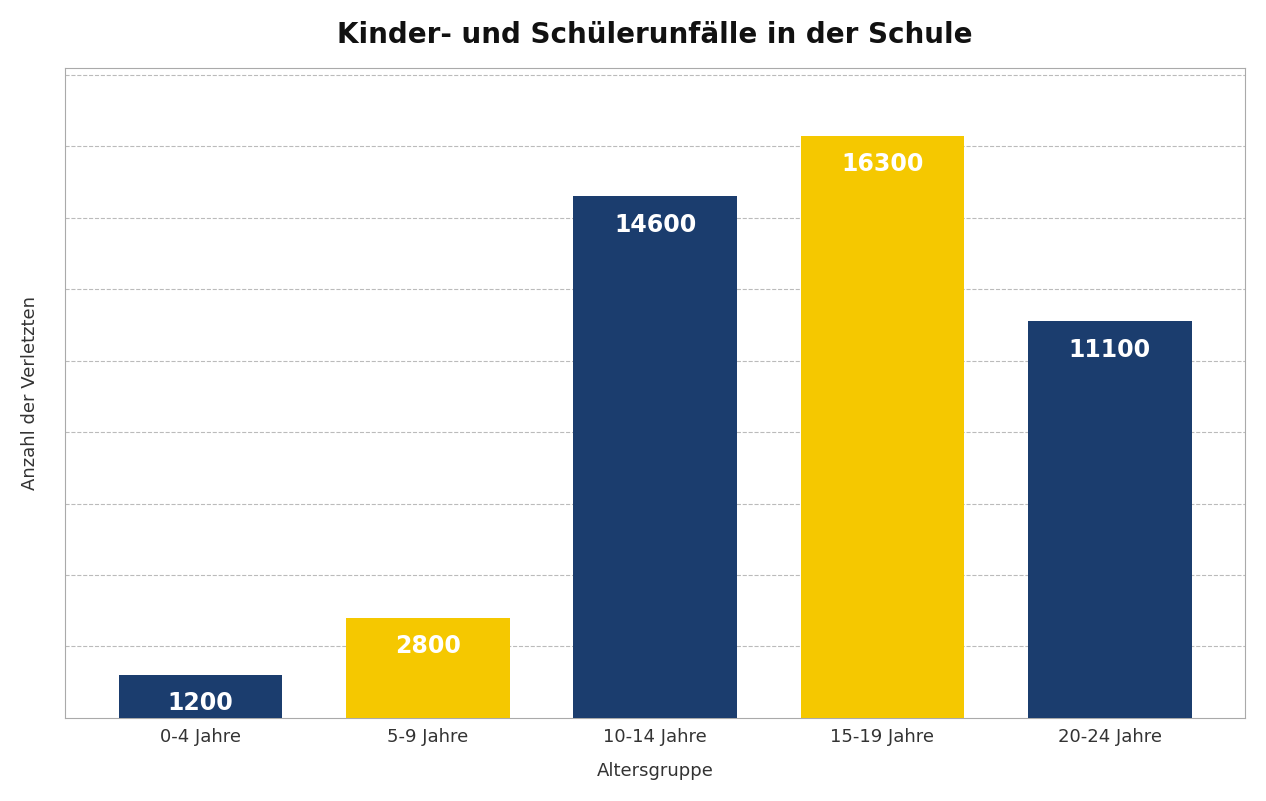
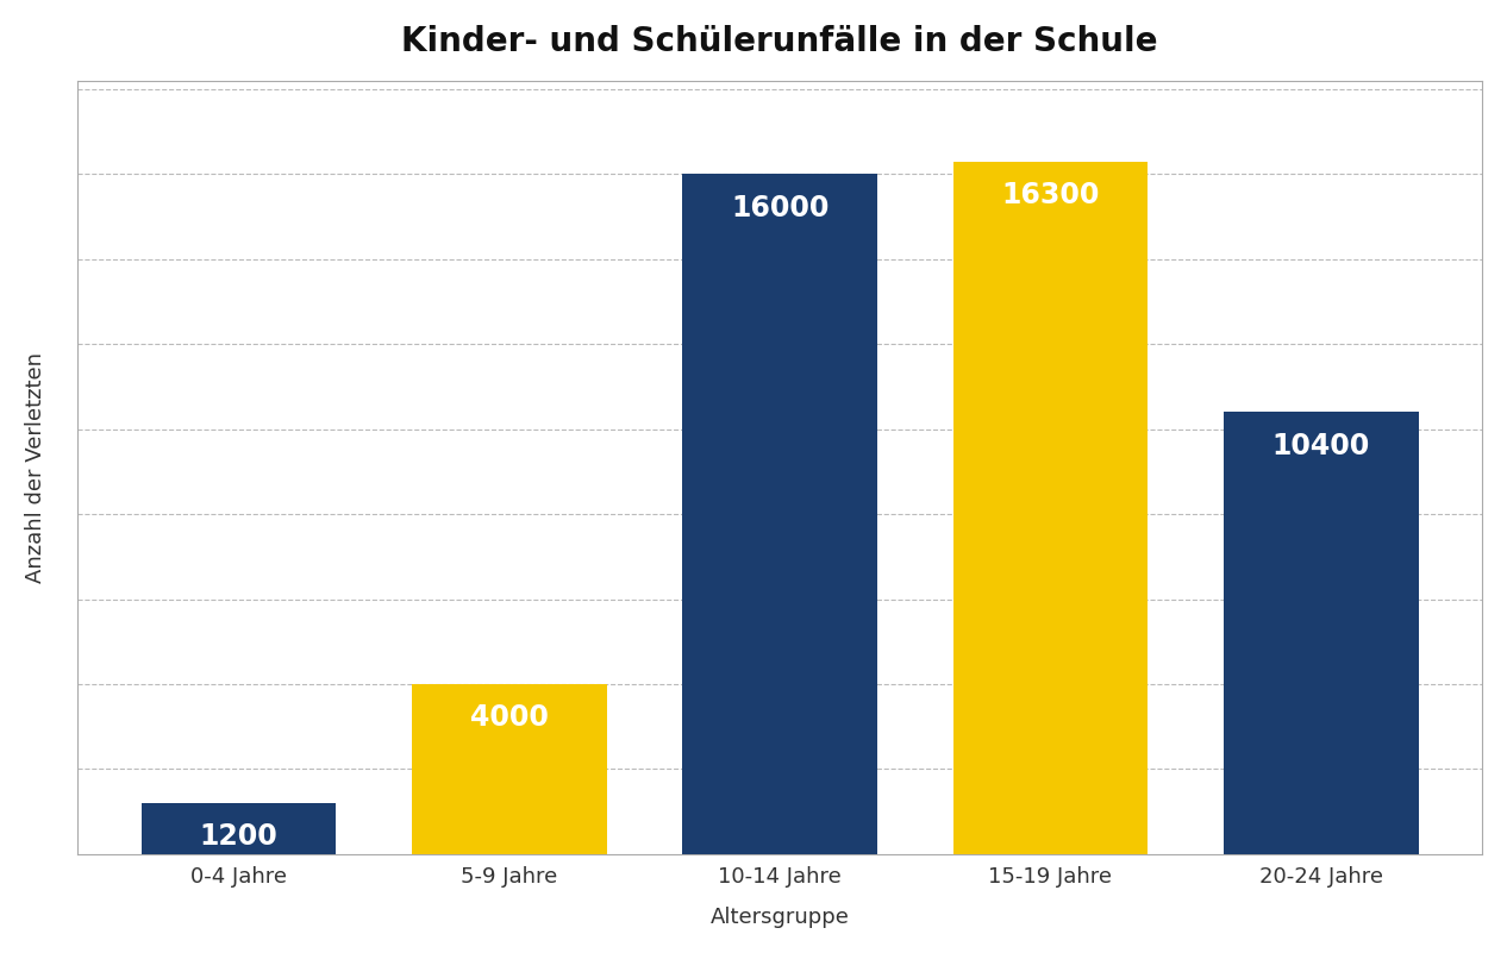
5-9 Jahre: 2800 -> 4000
10-14 Jahre: 14600 -> 16000
20-24 Jahre: 11100 -> 10400
